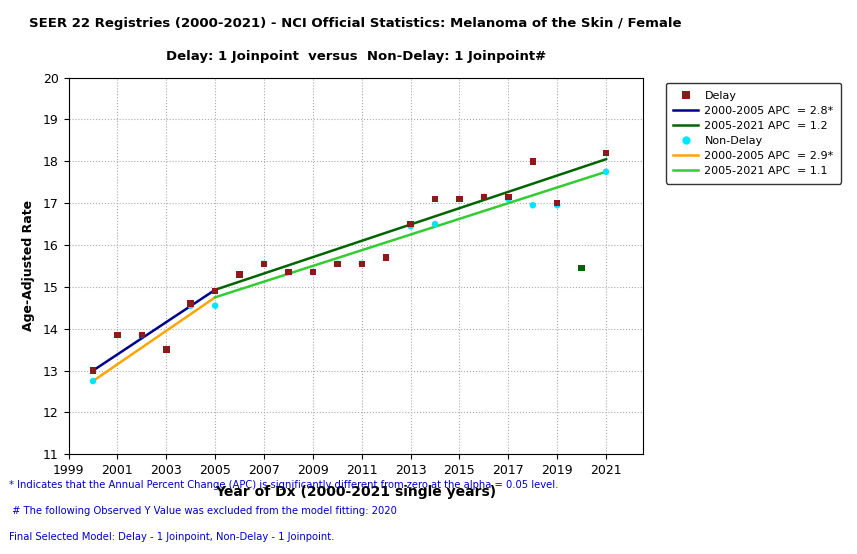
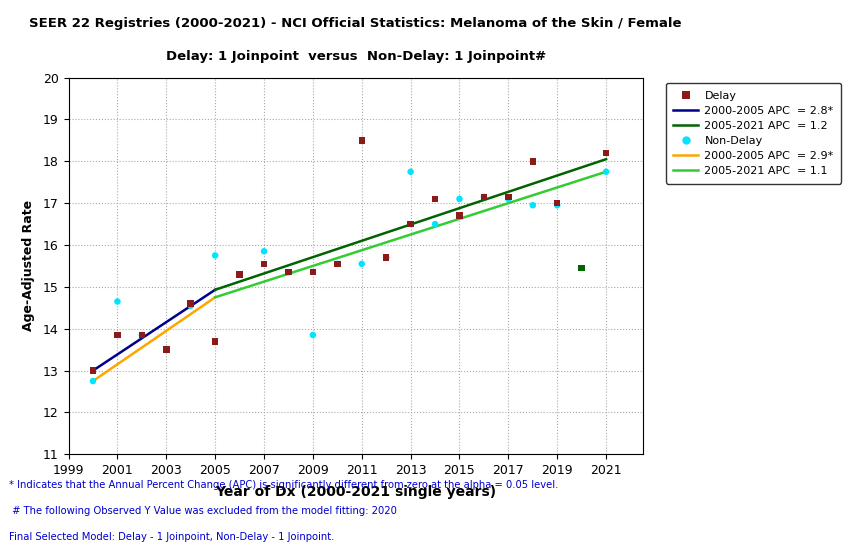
Non-Delay/2001: 13.85 -> 14.65
Delay/2005: 14.90 -> 13.70
Non-Delay/2005: 14.55 -> 15.75
Non-Delay/2007: 15.55 -> 15.85
Non-Delay/2009: 15.35 -> 13.85
Delay/2011: 15.55 -> 18.50
Non-Delay/2013: 16.45 -> 17.75
Delay/2015: 17.10 -> 16.70
